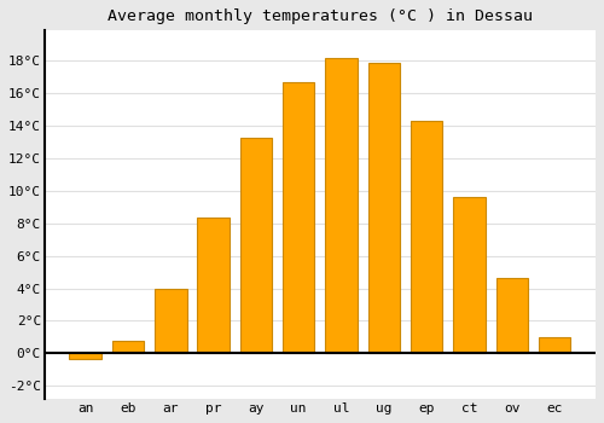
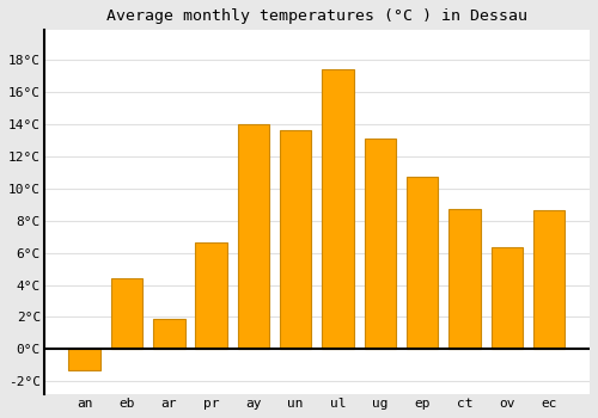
an: -0.3°C -> -1.3°C
eb: 0.8°C -> 4.4°C
ar: 4.0°C -> 1.9°C
pr: 8.3°C -> 6.6°C
ay: 13.2°C -> 14.0°C
un: 16.6°C -> 13.6°C
ul: 18.1°C -> 17.4°C
ug: 17.8°C -> 13.1°C
ep: 14.3°C -> 10.7°C
ct: 9.6°C -> 8.7°C
ov: 4.6°C -> 6.3°C
ec: 1.0°C -> 8.6°C
